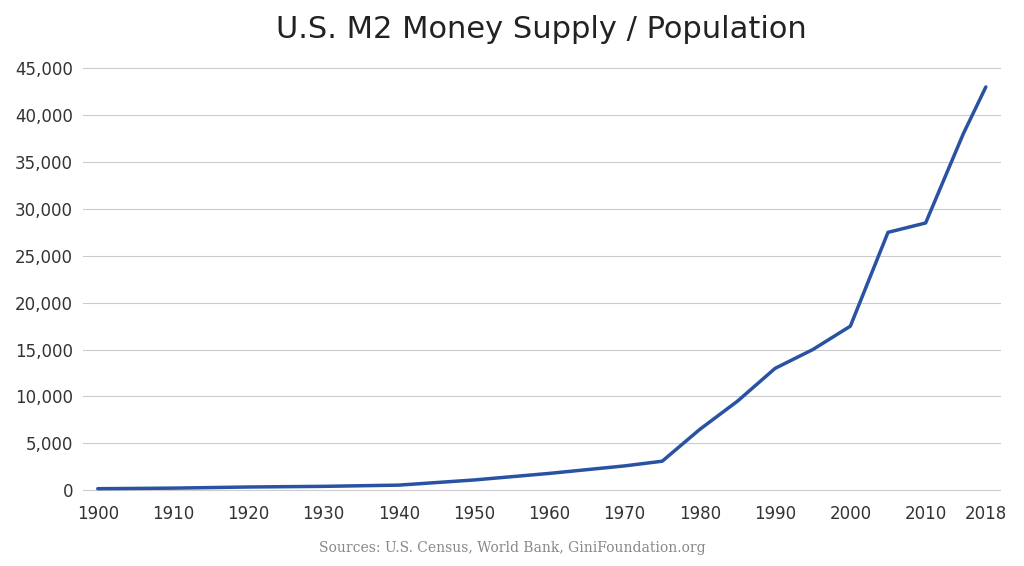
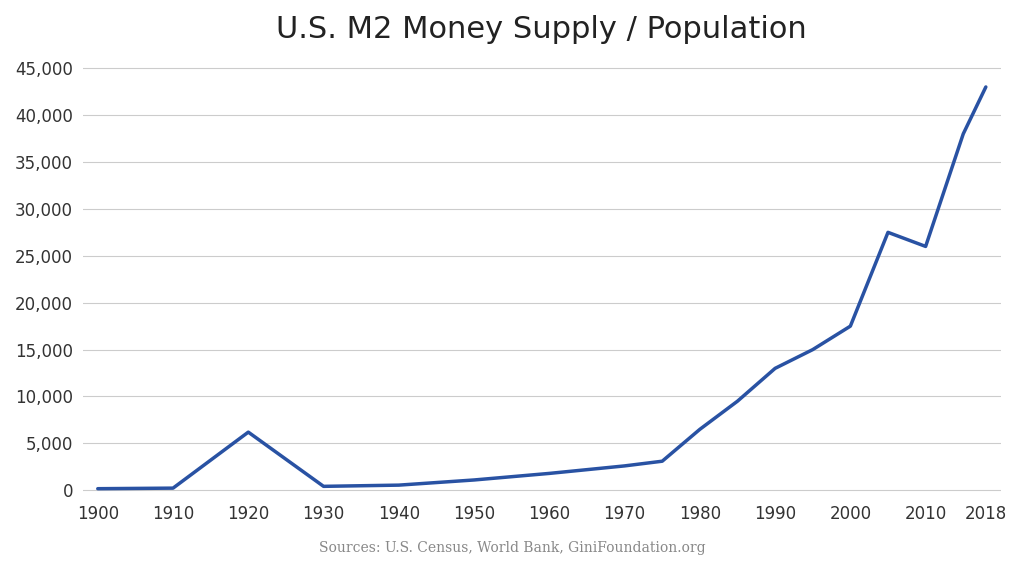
1920: 400 -> 6,200
2010: 28,500 -> 26,000
